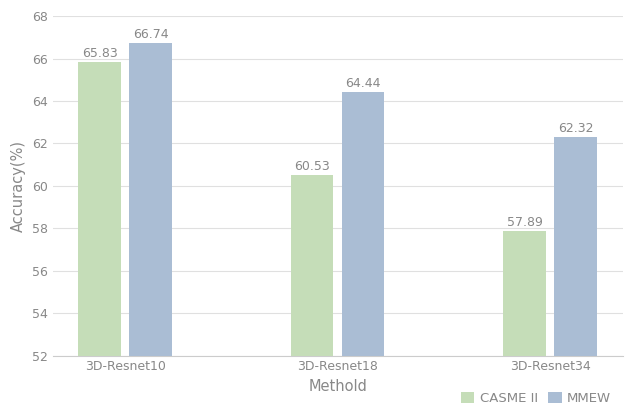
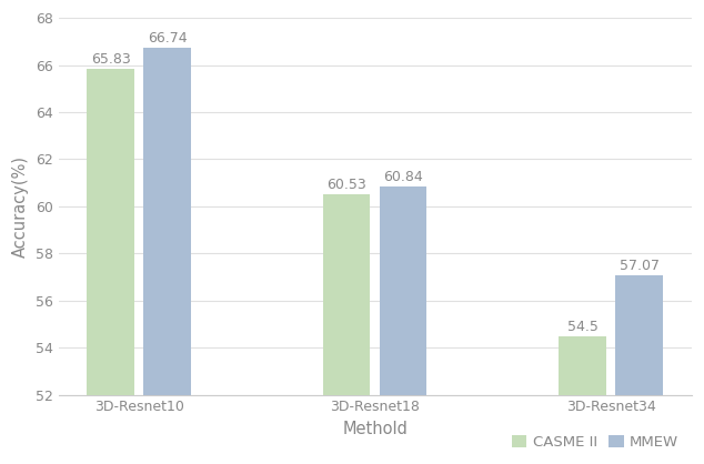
MMEW/3D-Resnet18: 64.44 -> 60.84
CASME II/3D-Resnet34: 57.89 -> 54.5
MMEW/3D-Resnet34: 62.32 -> 57.07
